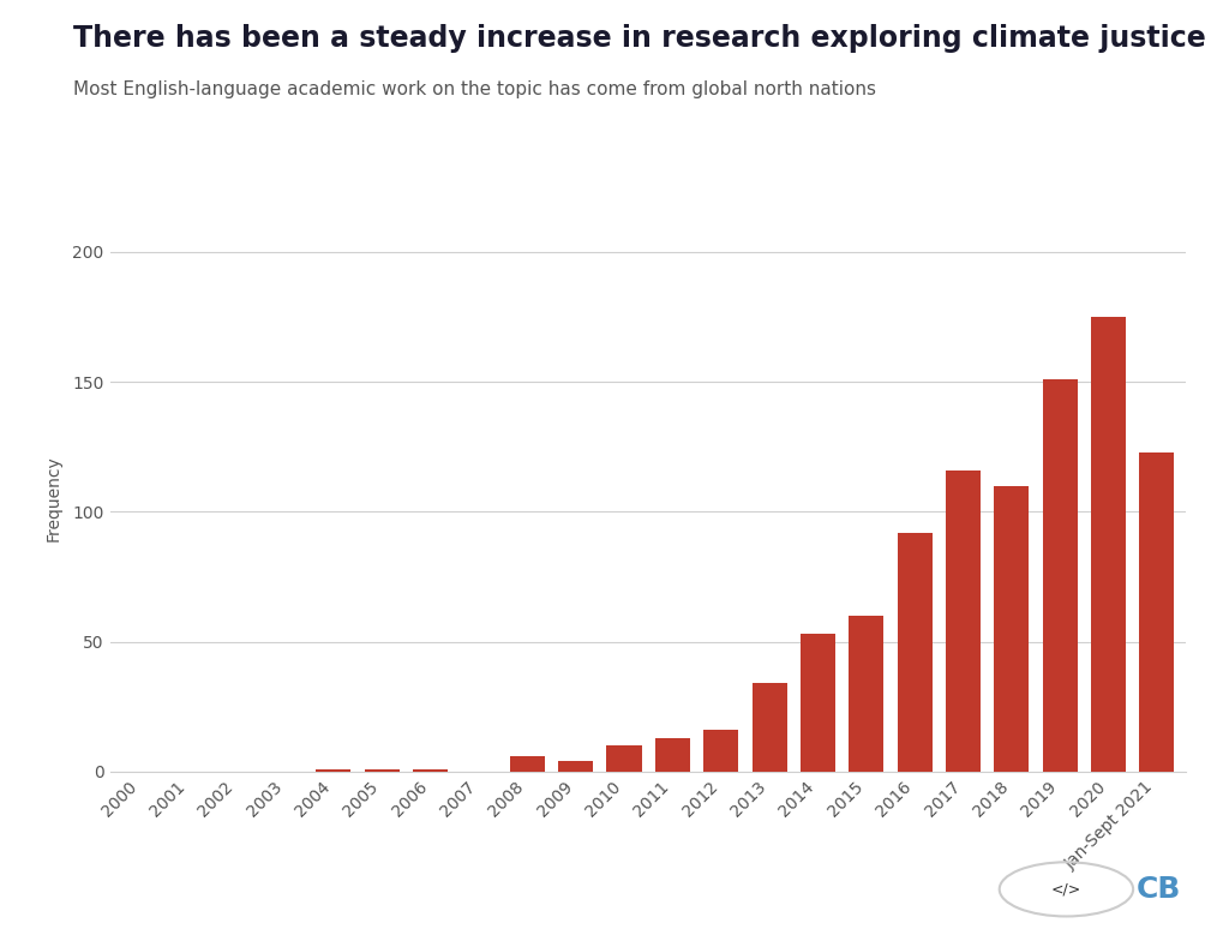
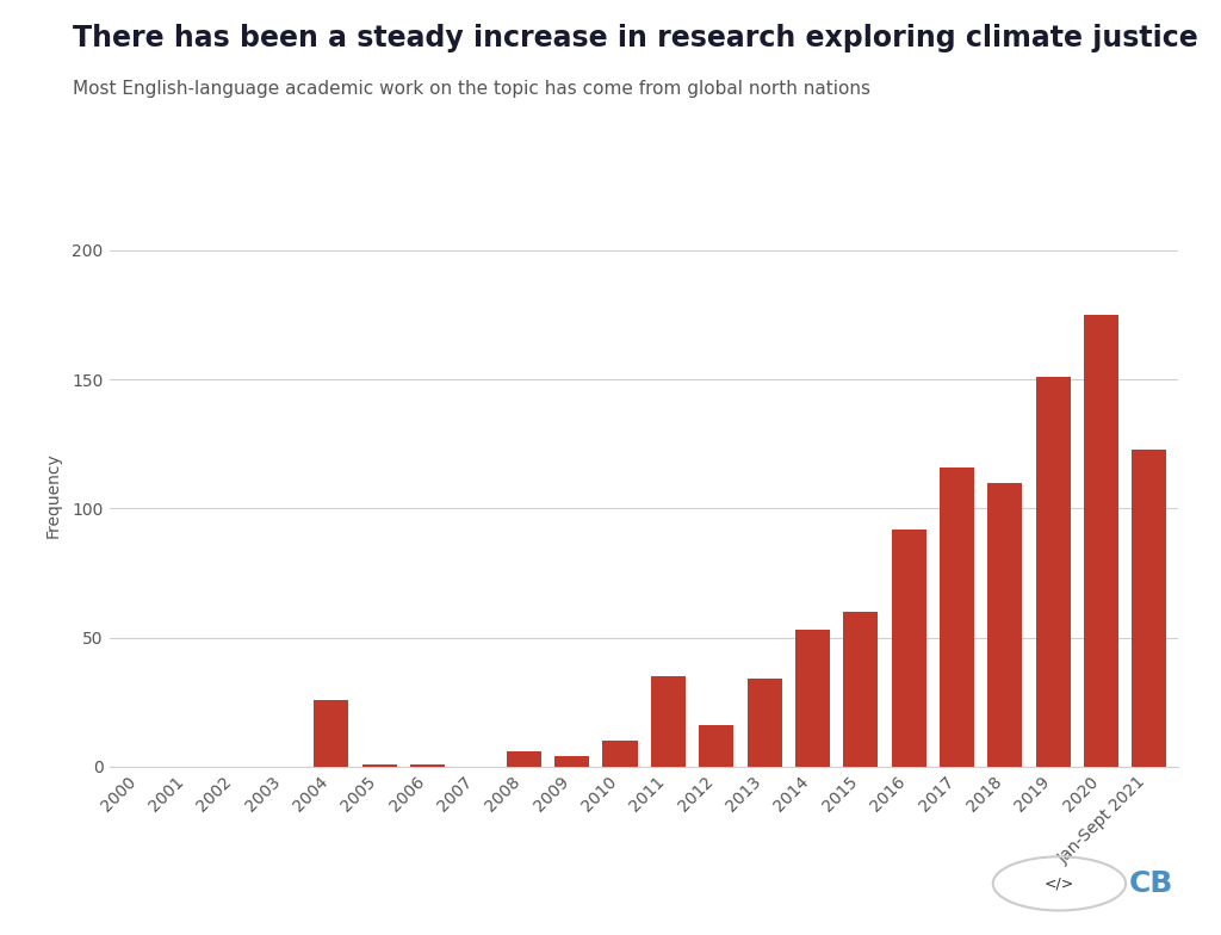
2004: 1 -> 26
2011: 13 -> 35
